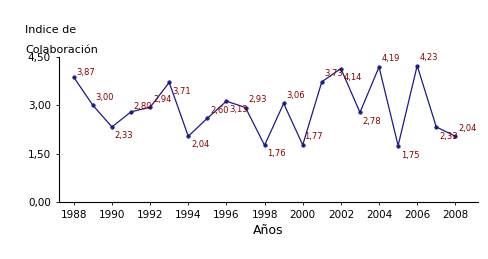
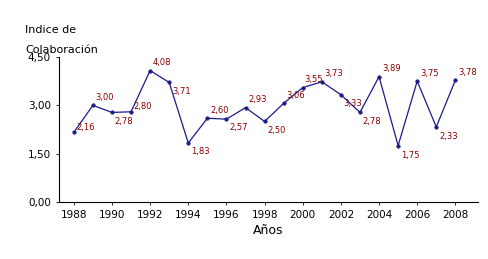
1988: 3,87 -> 2,16
1990: 2,33 -> 2,78
1992: 2,94 -> 4,08
1994: 2,04 -> 1,83
1996: 3,13 -> 2,57
1998: 1,76 -> 2,50
2000: 1,77 -> 3,55
2002: 4,14 -> 3,33
2004: 4,19 -> 3,89
2006: 4,23 -> 3,75
2008: 2,04 -> 3,78
